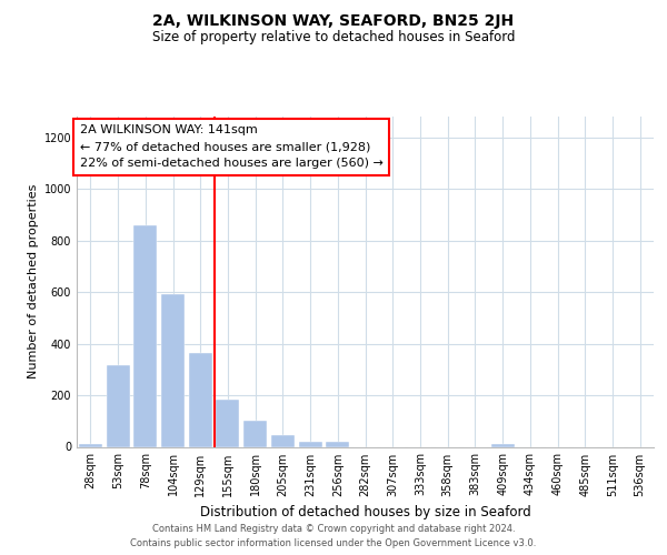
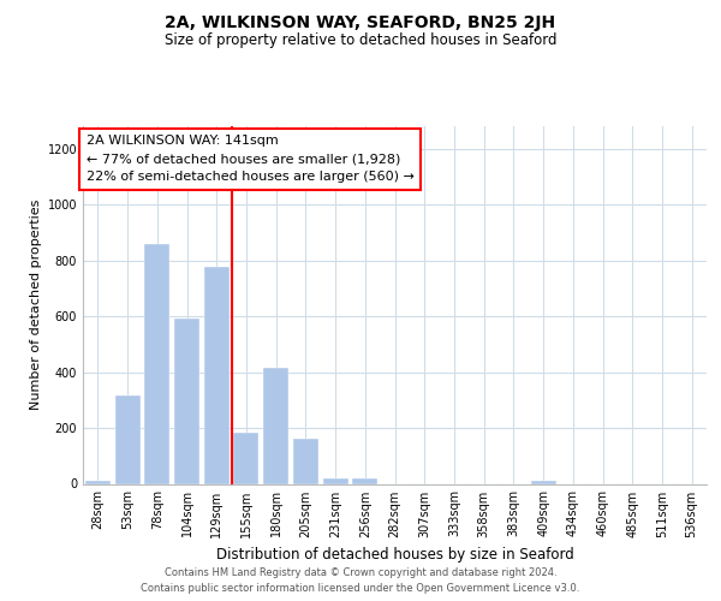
129sqm: 365 -> 775
180sqm: 100 -> 415
205sqm: 47 -> 160
